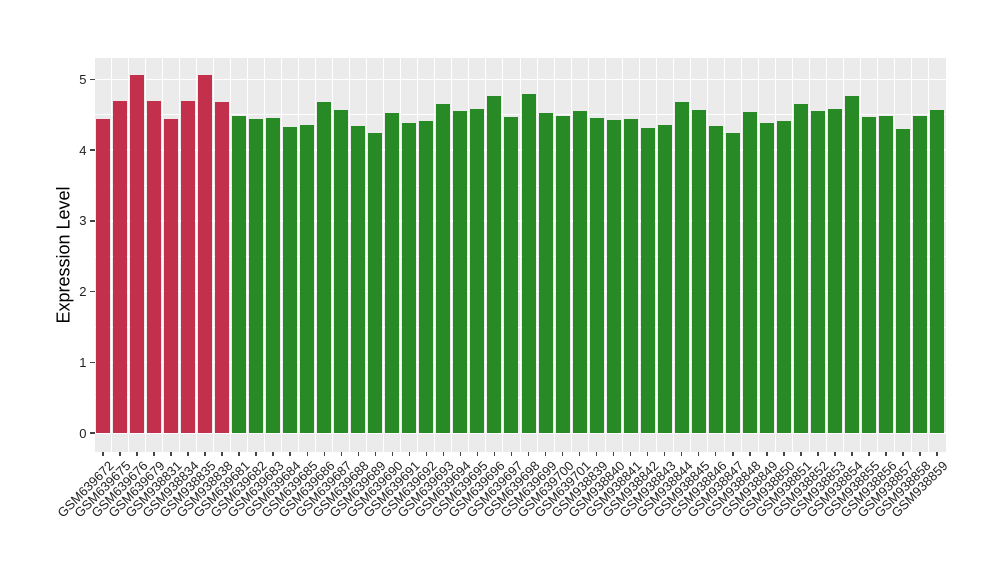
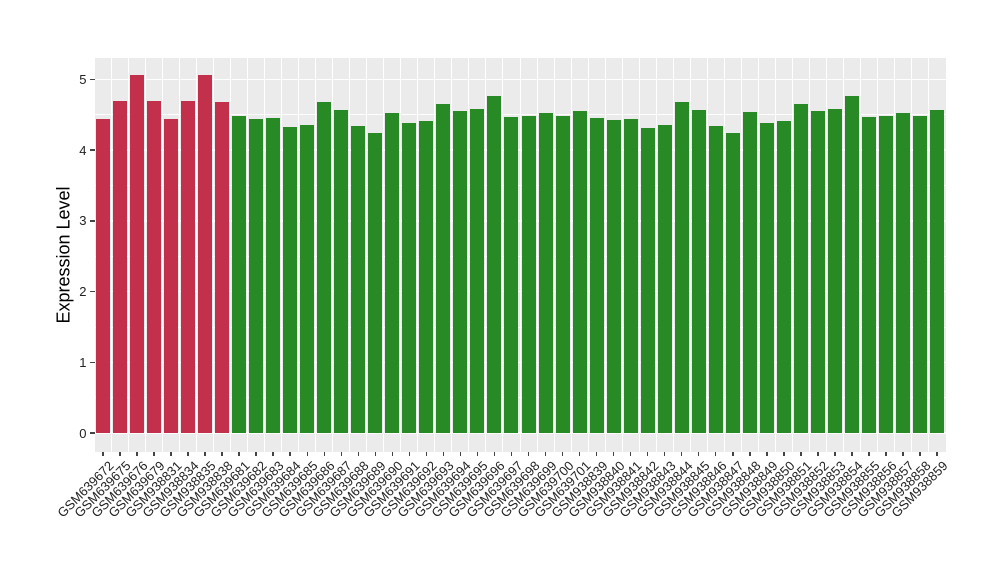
GSM639698: 4.8 -> 4.5
GSM938857: 4.3 -> 4.5
